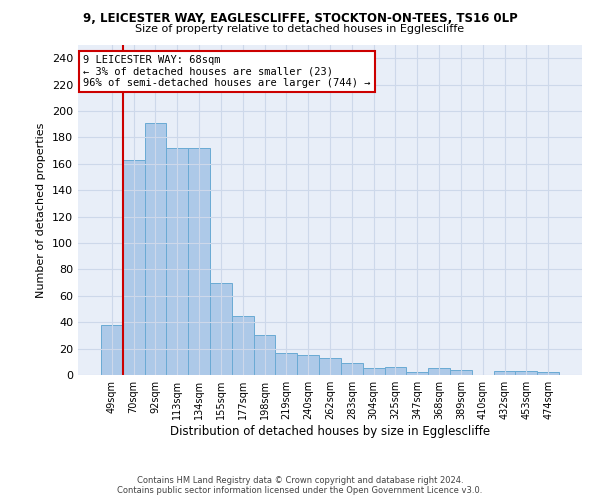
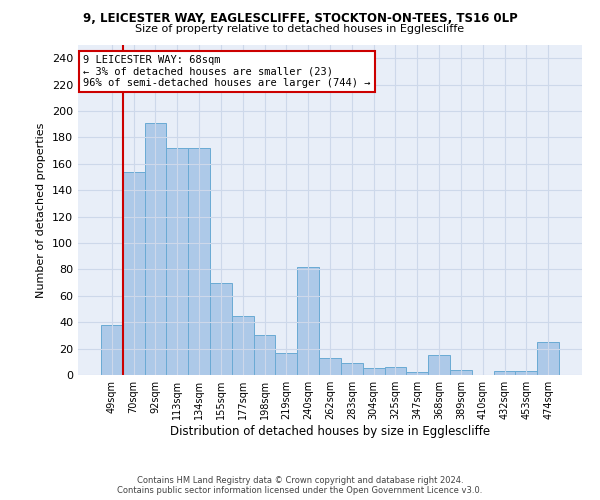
70sqm: 163 -> 154
240sqm: 15 -> 82
368sqm: 5 -> 15
474sqm: 2 -> 25
